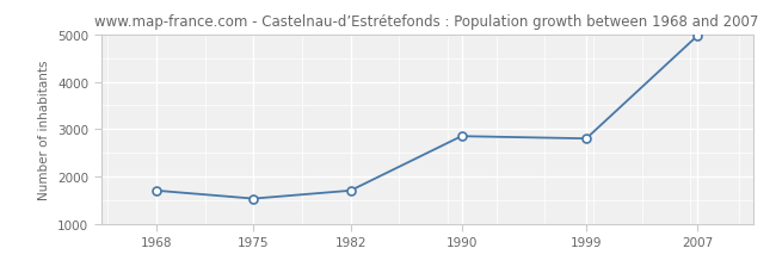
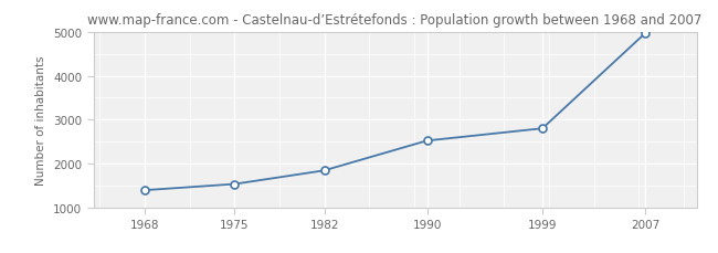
1968: 1700 -> 1390
1982: 1700 -> 1840
1990: 2850 -> 2520
